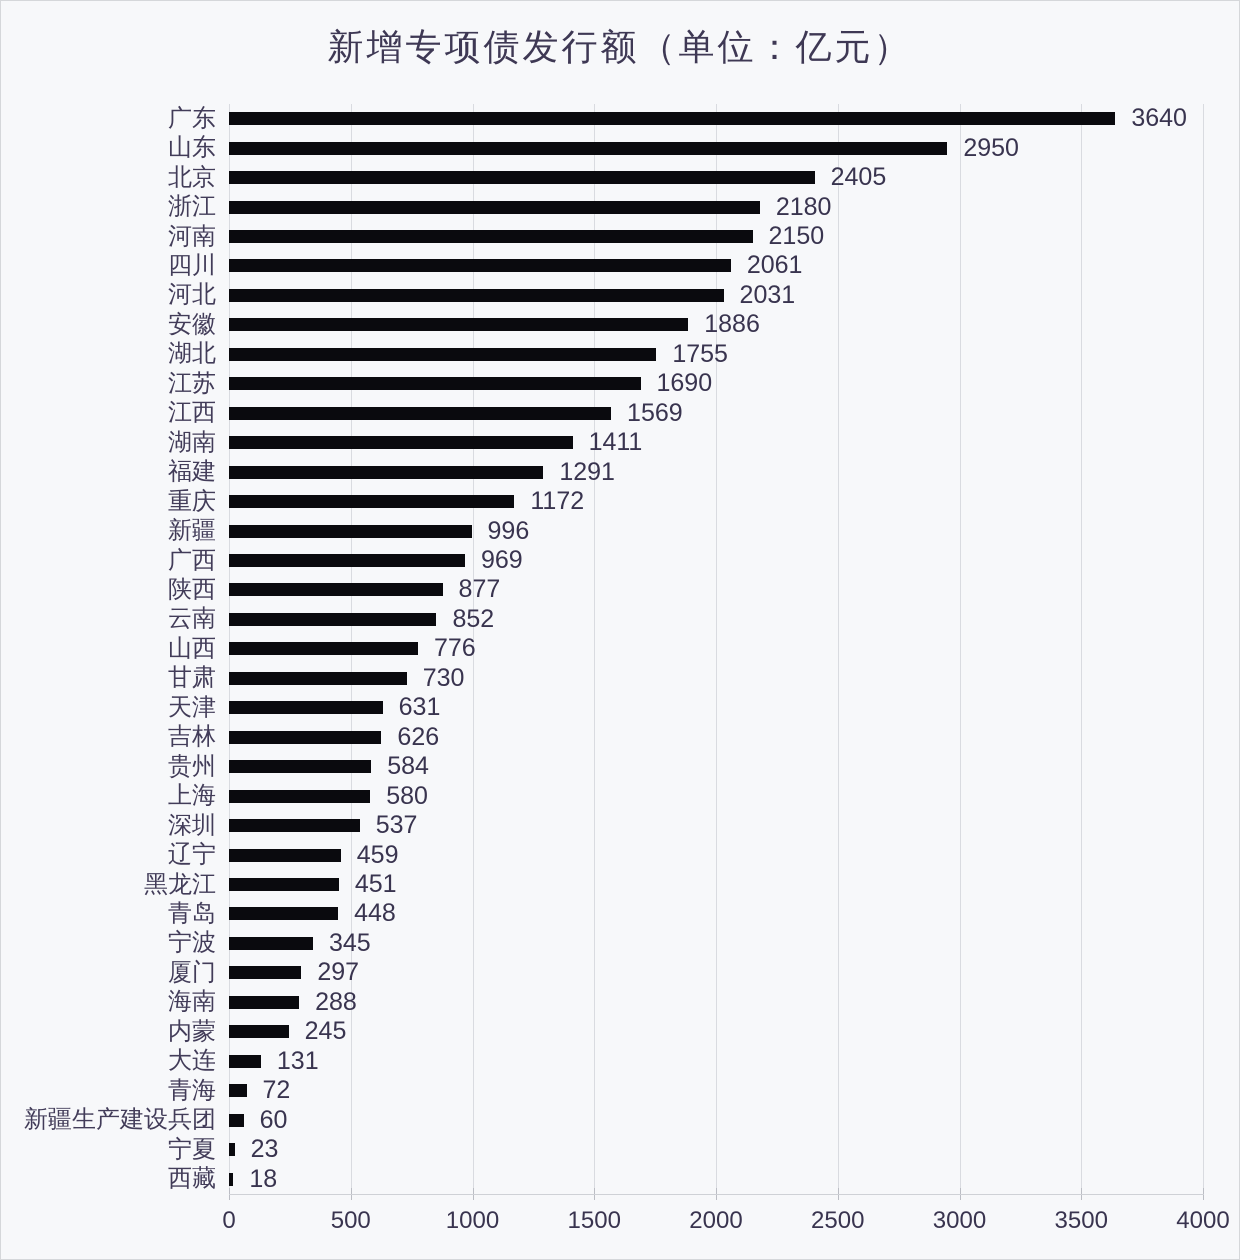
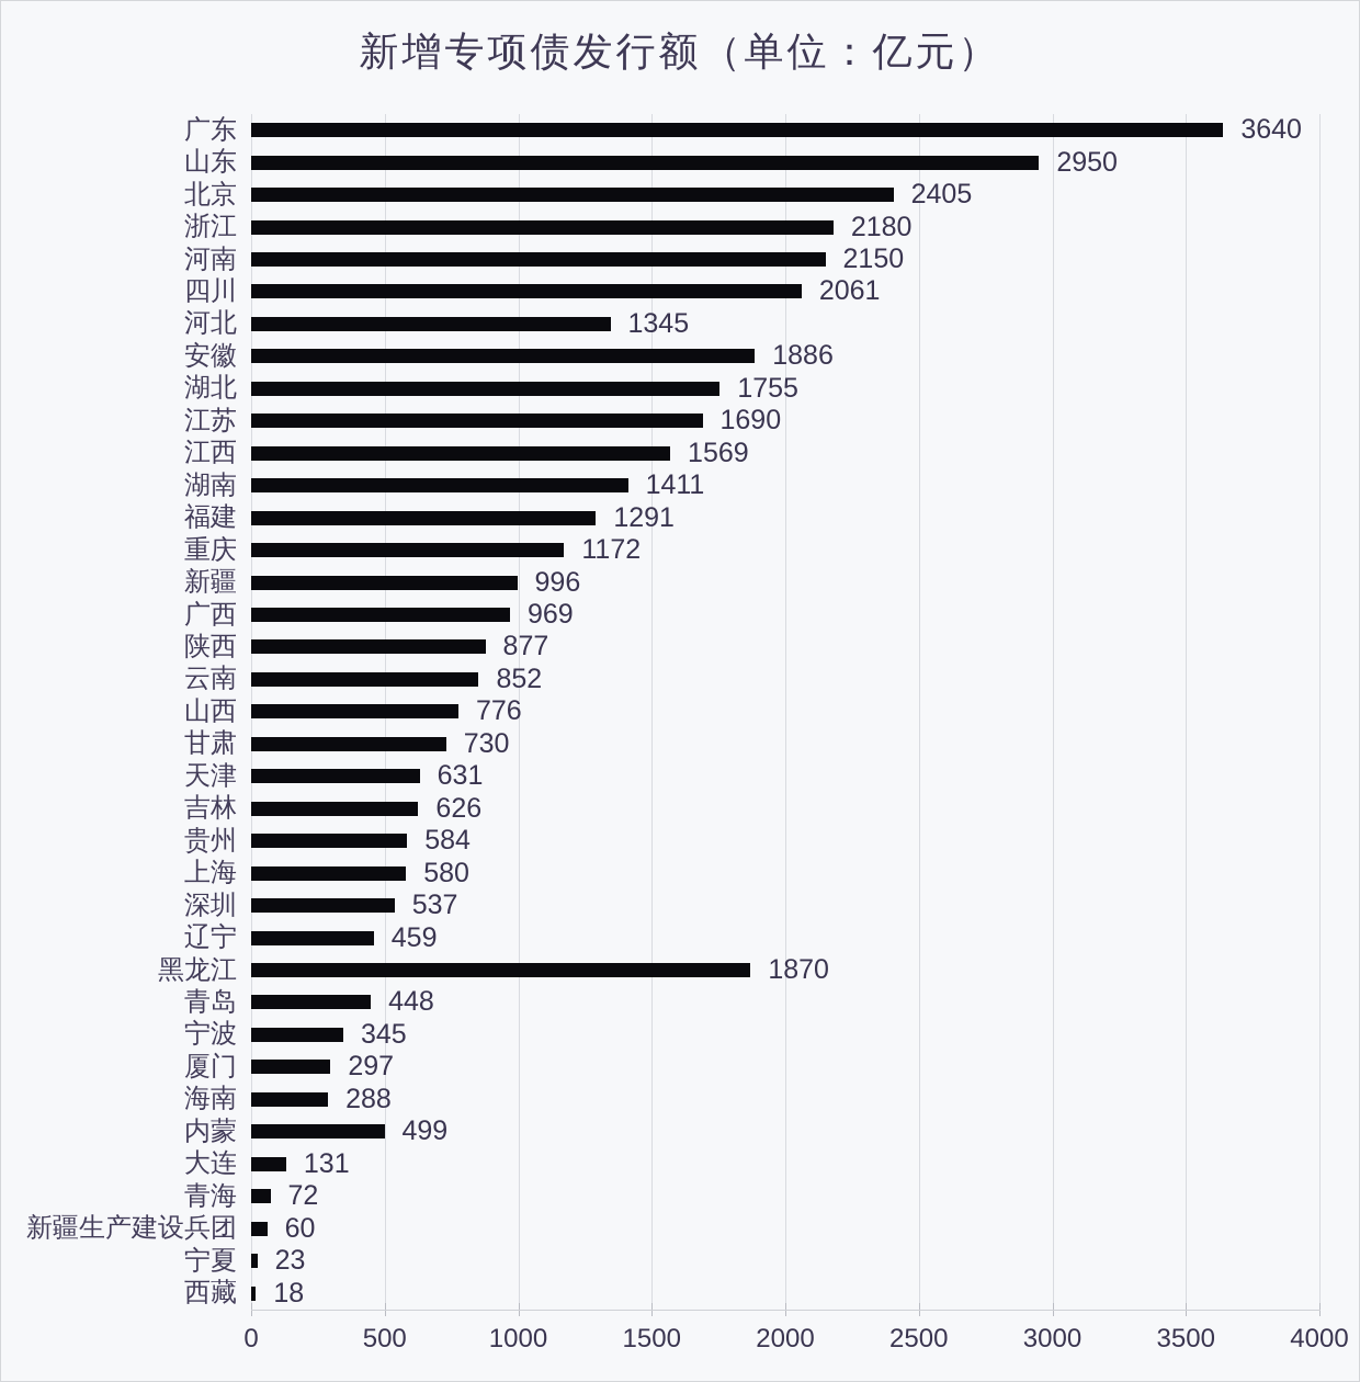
河北: 2031 -> 1345
黑龙江: 451 -> 1870
内蒙: 245 -> 499
